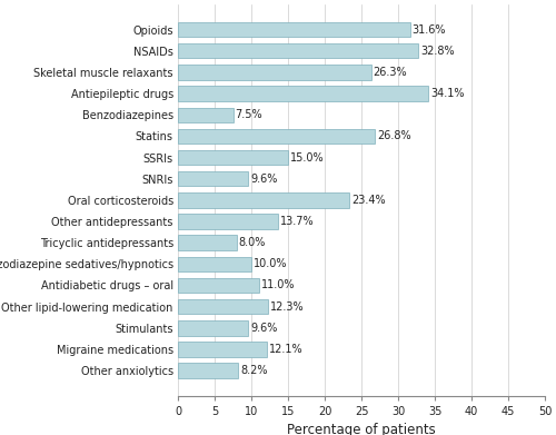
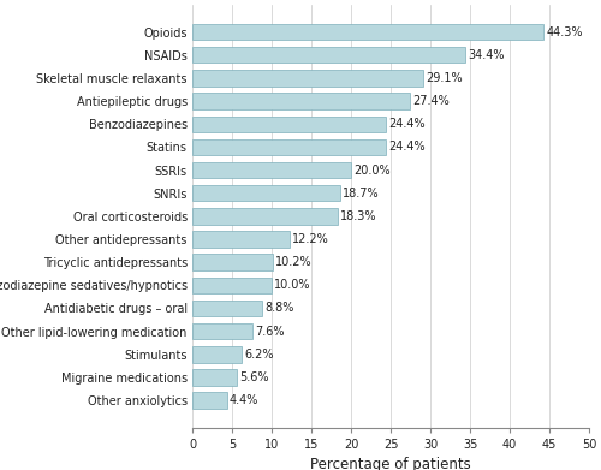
Opioids: 31.6% -> 44.3%
NSAIDs: 32.8% -> 34.4%
Skeletal muscle relaxants: 26.3% -> 29.1%
Antiepileptic drugs: 34.1% -> 27.4%
Benzodiazepines: 7.5% -> 24.4%
Statins: 26.8% -> 24.4%
SSRIs: 15.0% -> 20.0%
SNRIs: 9.6% -> 18.7%
Oral corticosteroids: 23.4% -> 18.3%
Other antidepressants: 13.7% -> 12.2%
Tricyclic antidepressants: 8.0% -> 10.2%
Antidiabetic drugs – oral: 11.0% -> 8.8%
Other lipid-lowering medication: 12.3% -> 7.6%
Stimulants: 9.6% -> 6.2%
Migraine medications: 12.1% -> 5.6%
Other anxiolytics: 8.2% -> 4.4%
